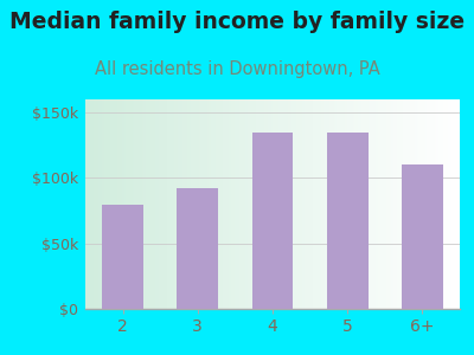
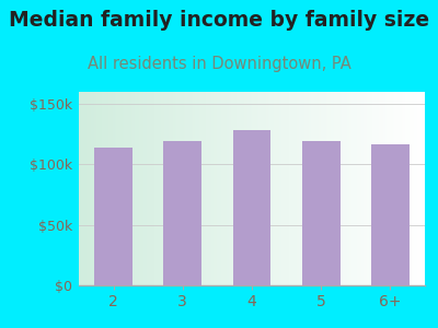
2: $80k -> $114k
3: $92k -> $119k
4: $135k -> $128k
5: $135k -> $119k
6+: $110k -> $117k
